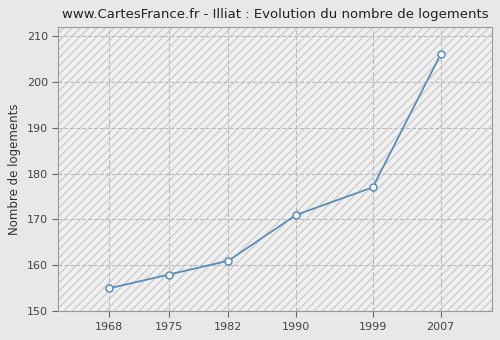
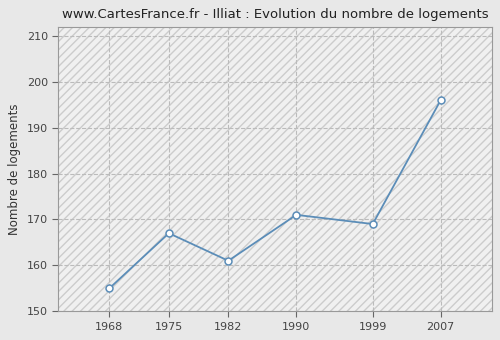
1975: 158 -> 167
1999: 177 -> 169
2007: 206 -> 196
